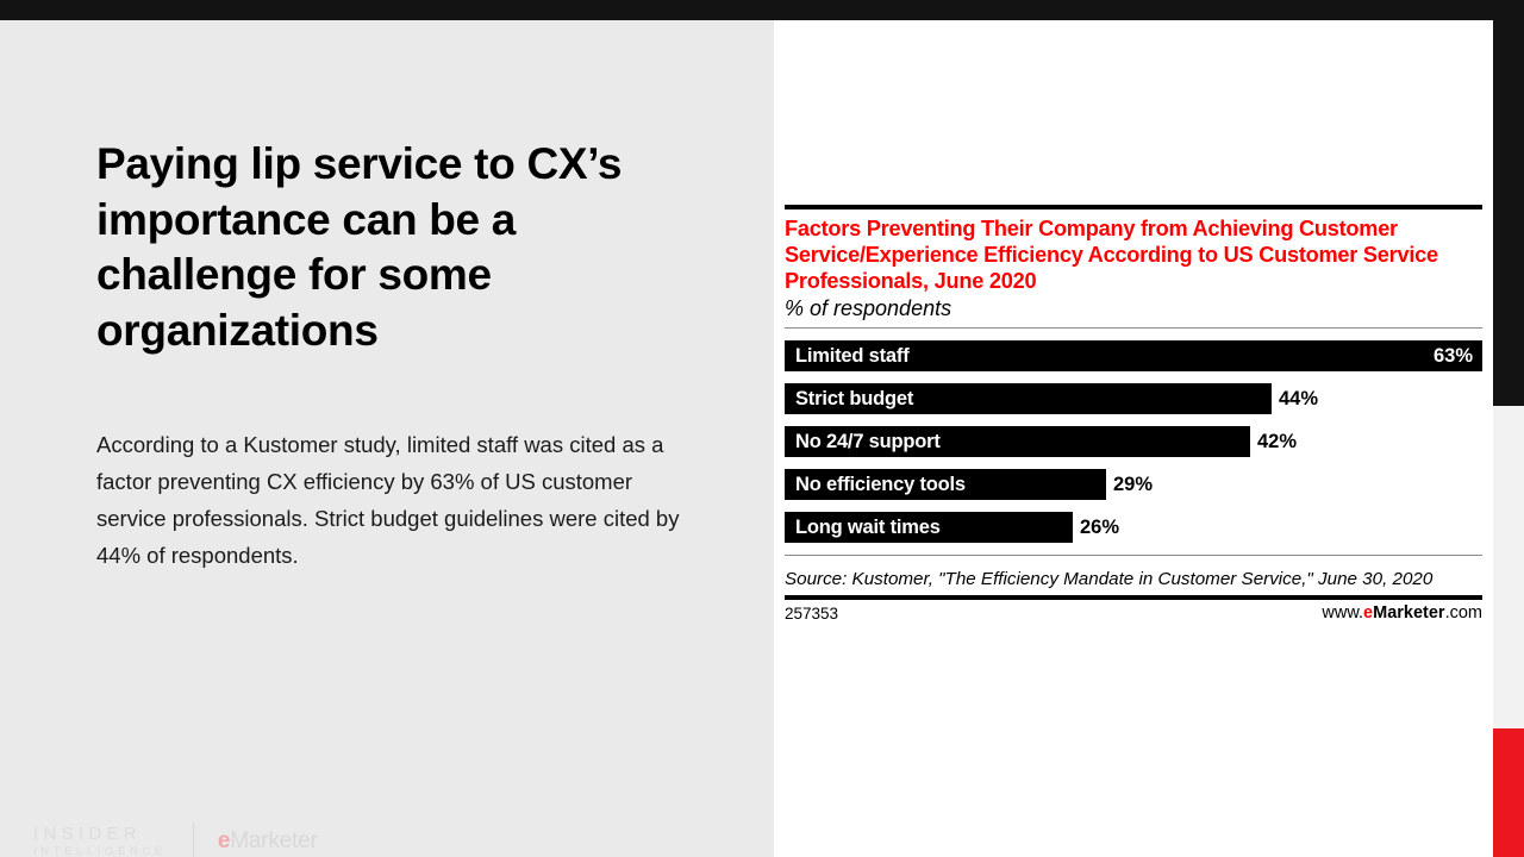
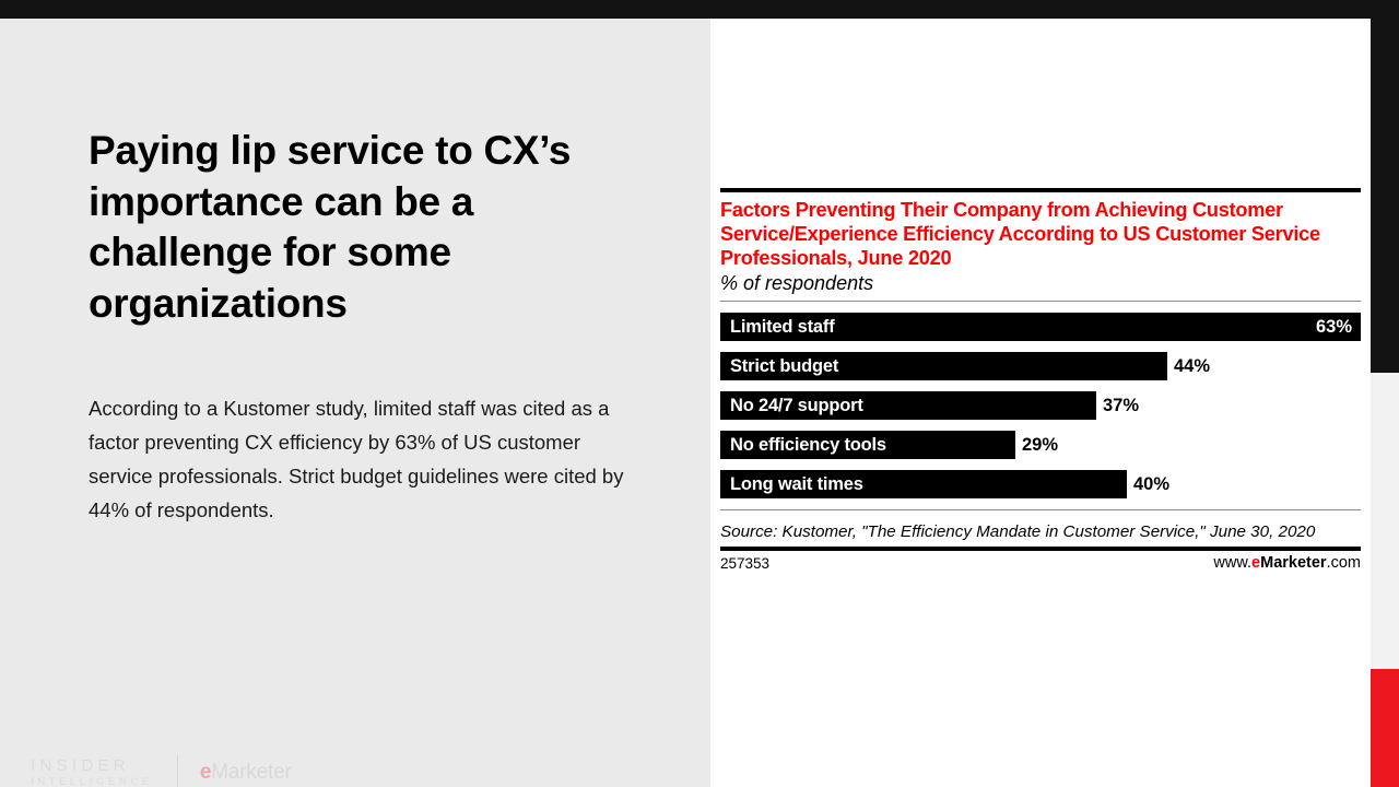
No 24/7 support: 42% -> 37%
Long wait times: 26% -> 40%
